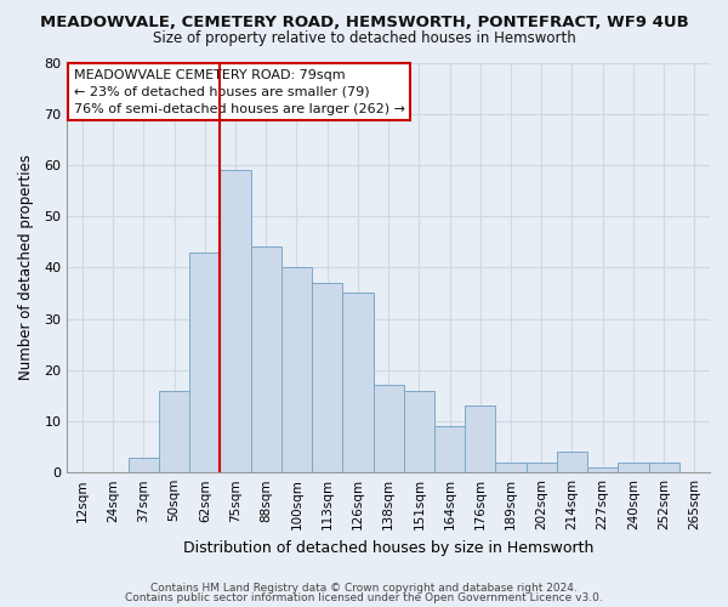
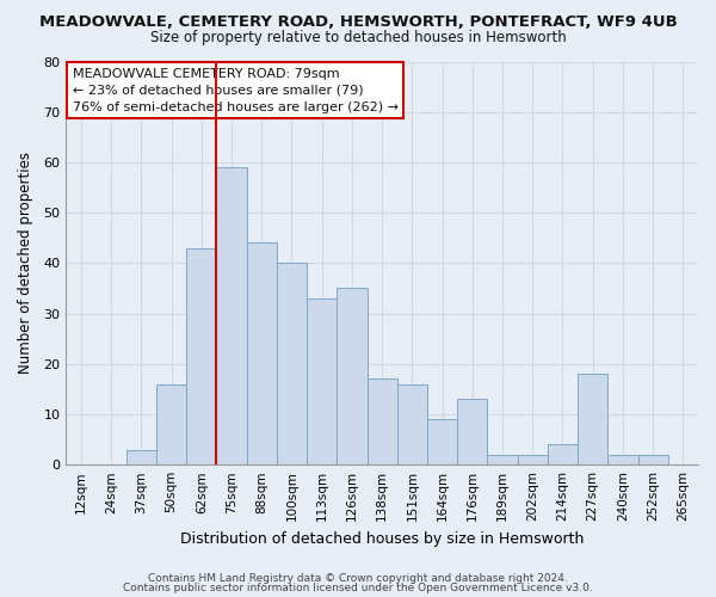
113sqm: 37 -> 33
227sqm: 1 -> 18
